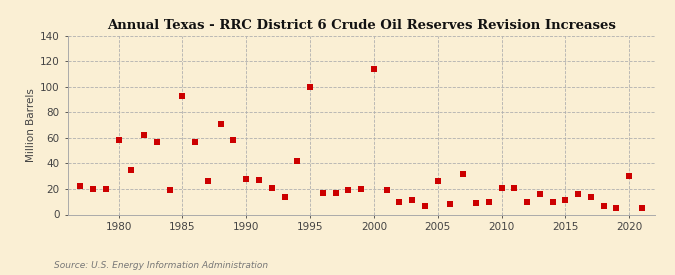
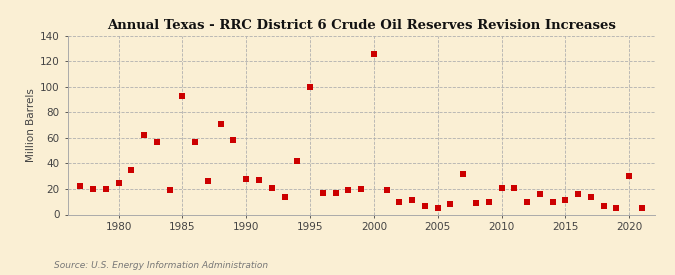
1980: 58 -> 25
2000: 114 -> 126
2005: 26 -> 5
